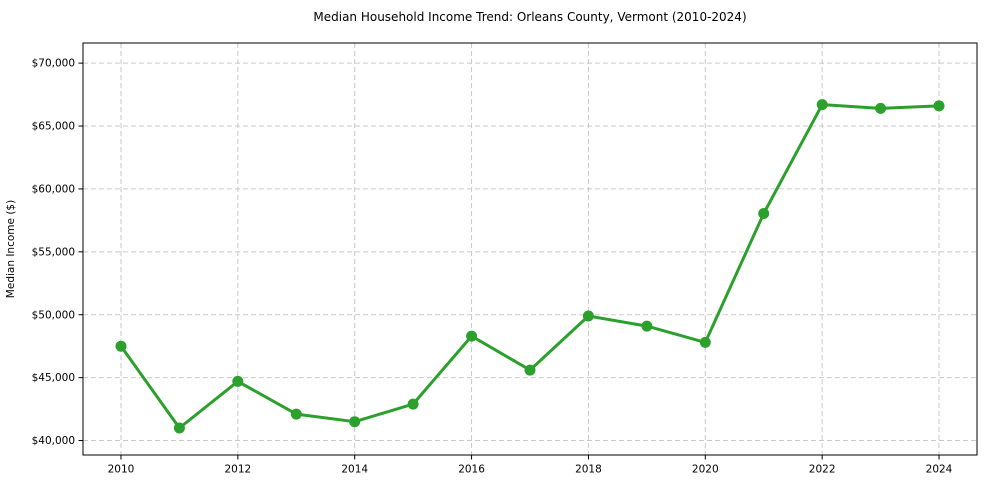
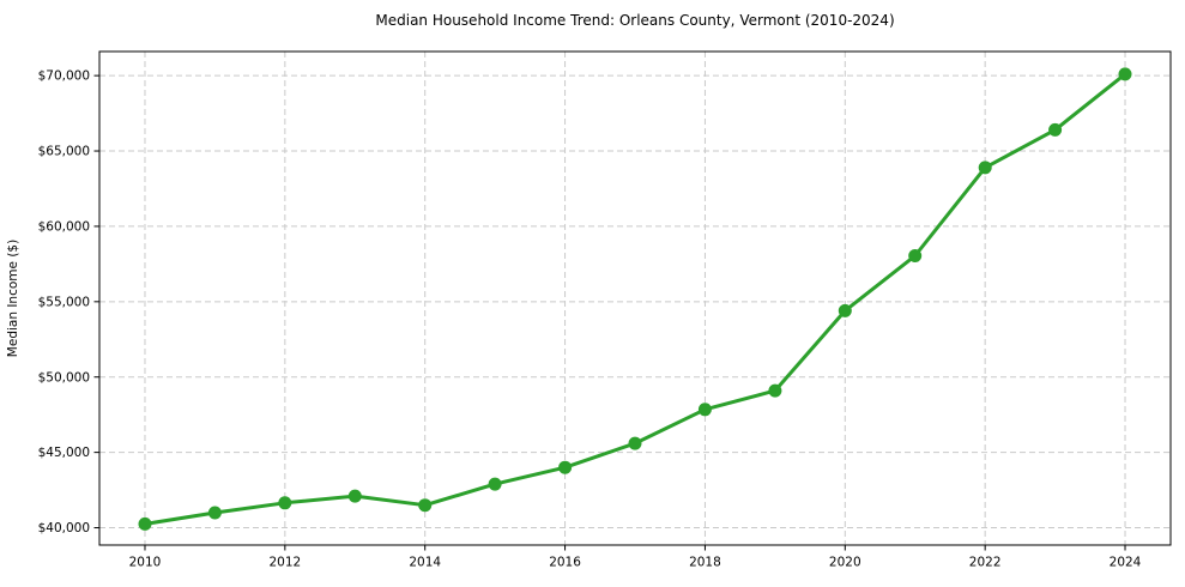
2010: $47500 -> $40200
2012: $44700 -> $41600
2016: $48300 -> $44000
2018: $49900 -> $47800
2020: $47800 -> $54400
2022: $66700 -> $63900
2024: $66600 -> $70100
